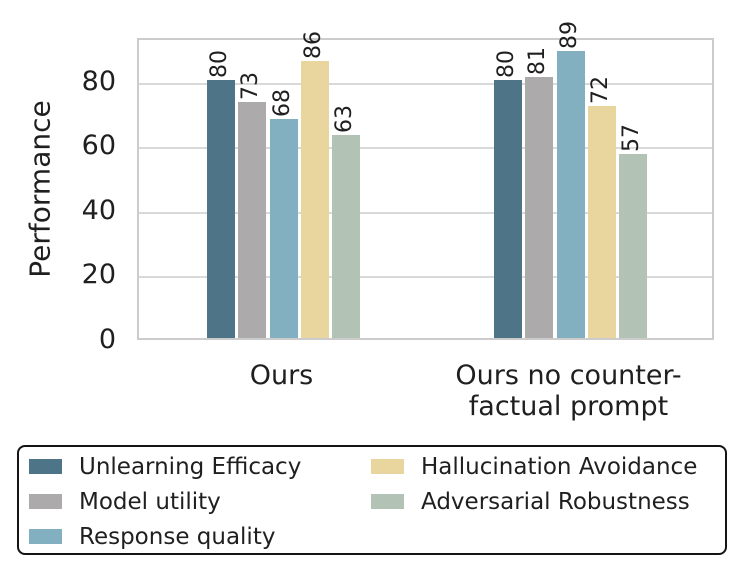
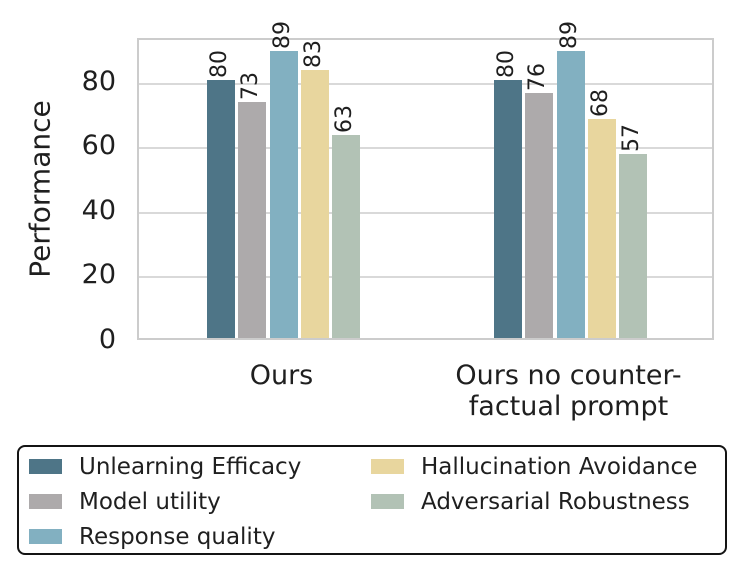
Response quality/Ours: 68 -> 89
Hallucination Avoidance/Ours: 86 -> 83
Model utility/Ours no counter-factual prompt: 81 -> 76
Hallucination Avoidance/Ours no counter-factual prompt: 72 -> 68
